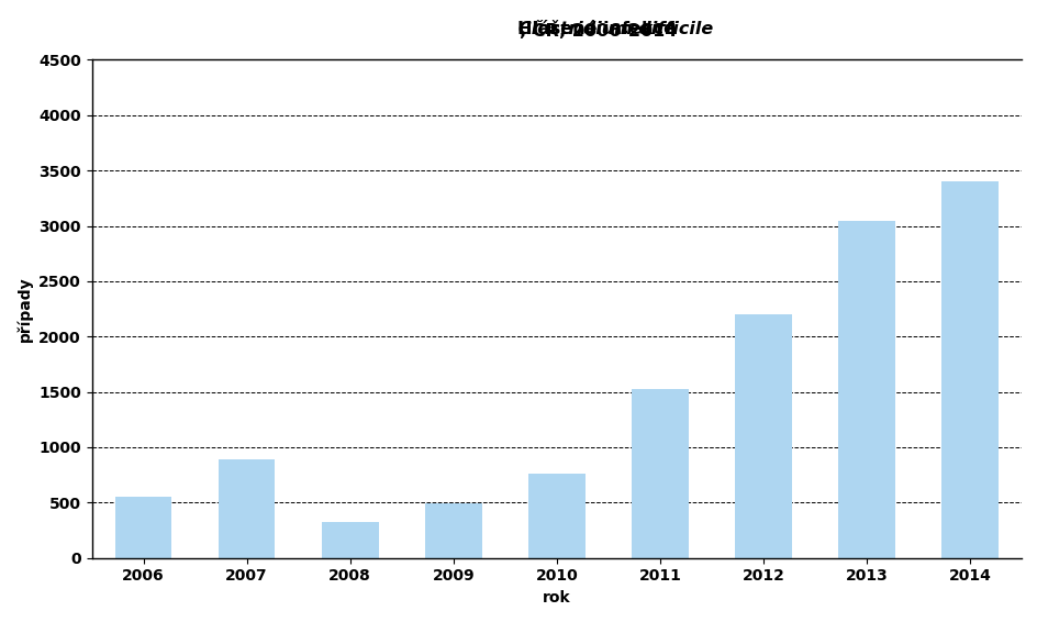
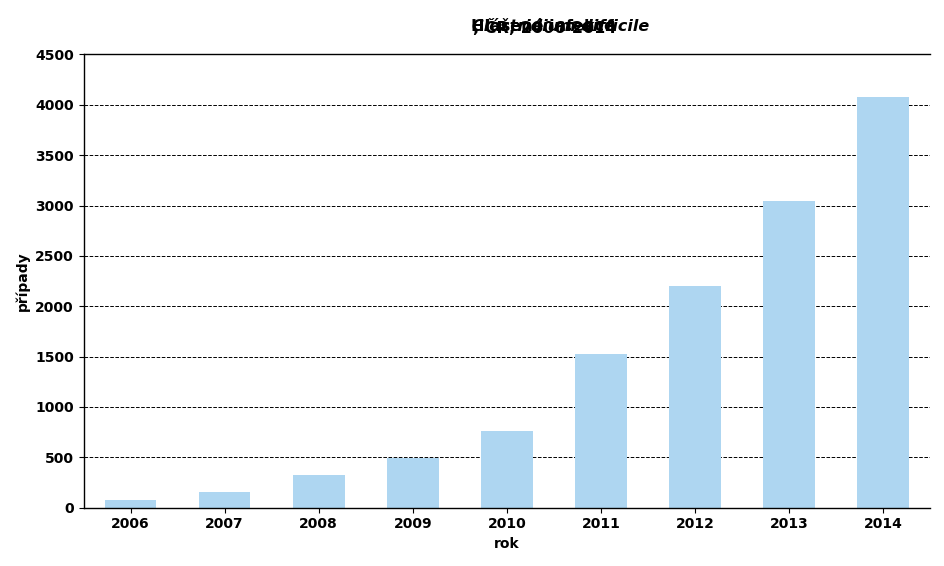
2006: 550 -> 80
2007: 890 -> 160
2014: 3400 -> 4080
